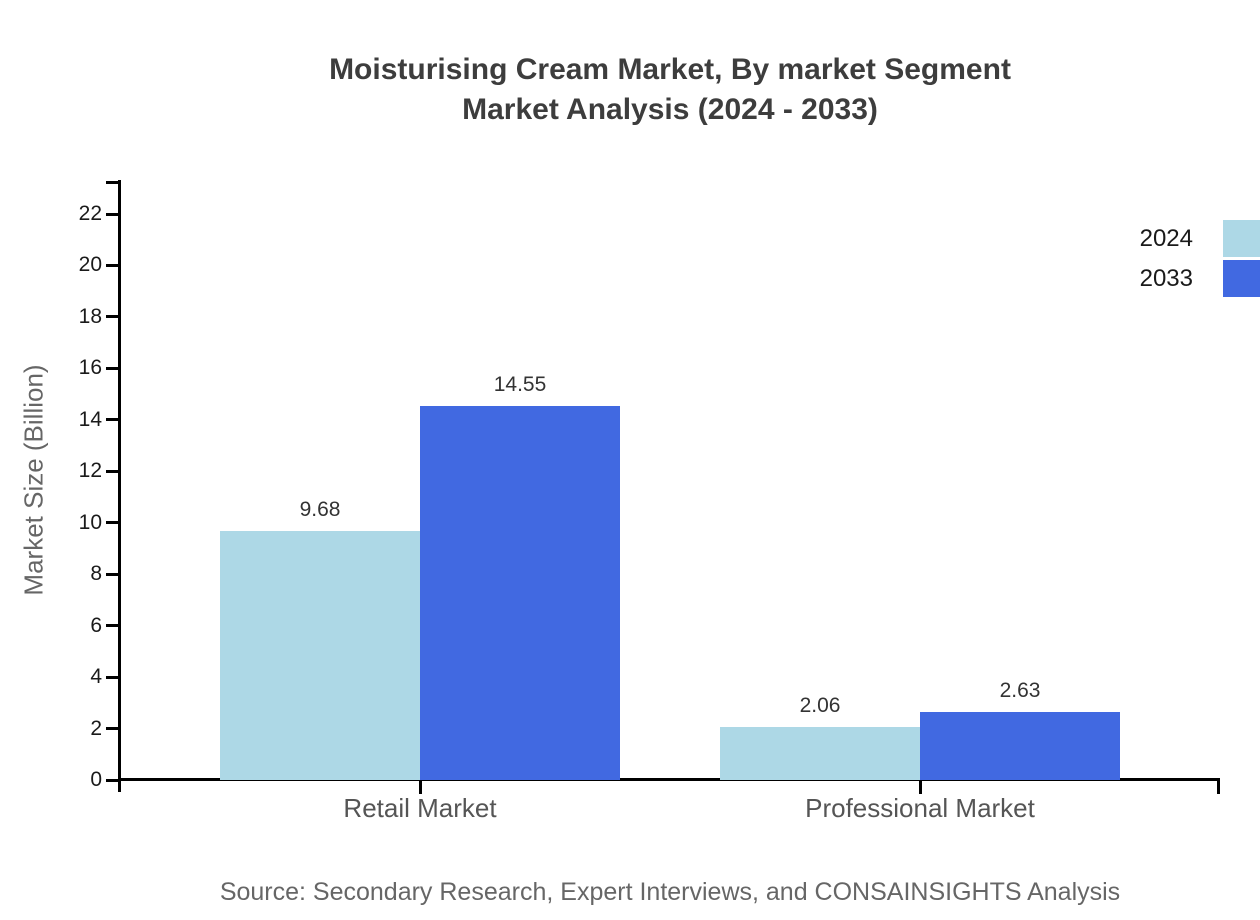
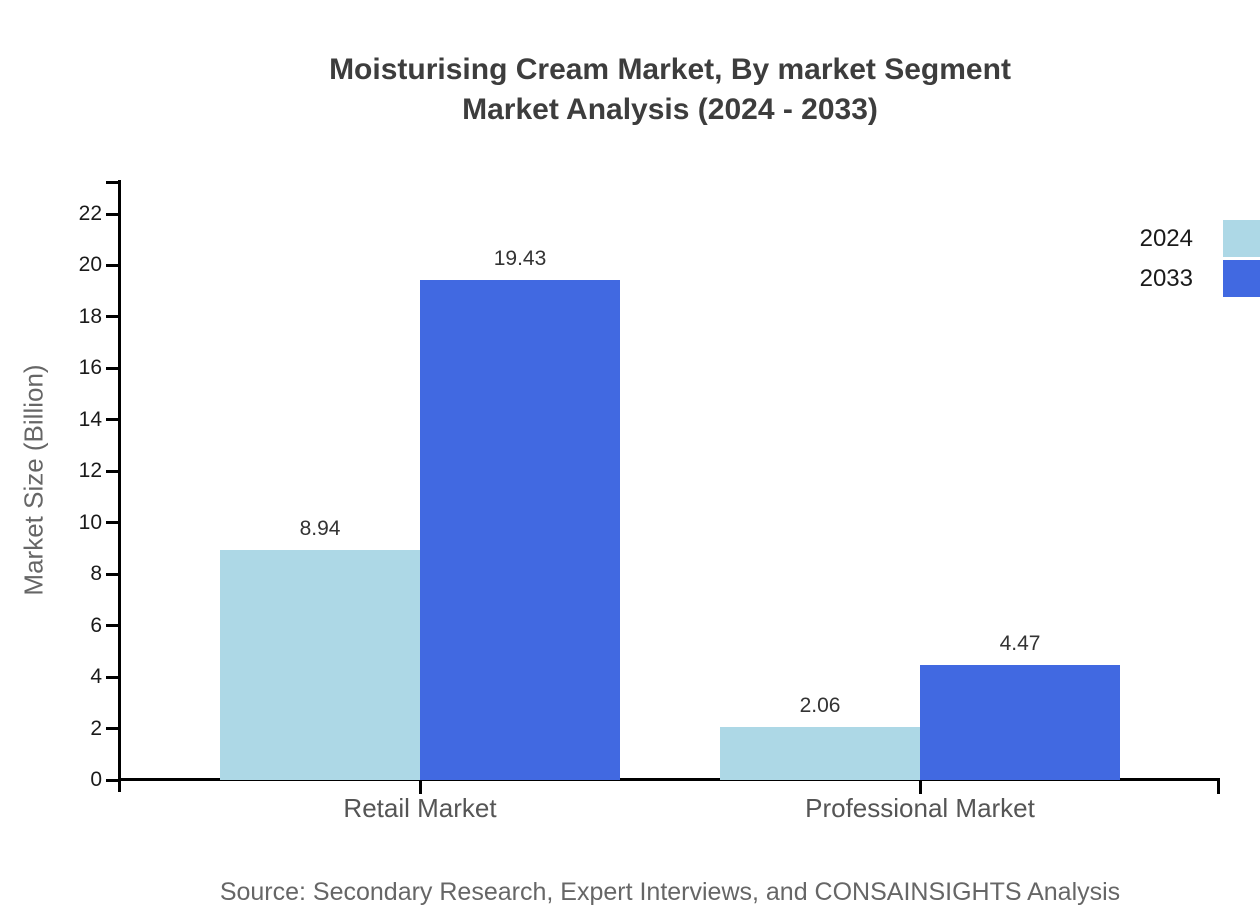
2024/Retail Market: 9.68 -> 8.94
2033/Retail Market: 14.55 -> 19.43
2033/Professional Market: 2.63 -> 4.47
